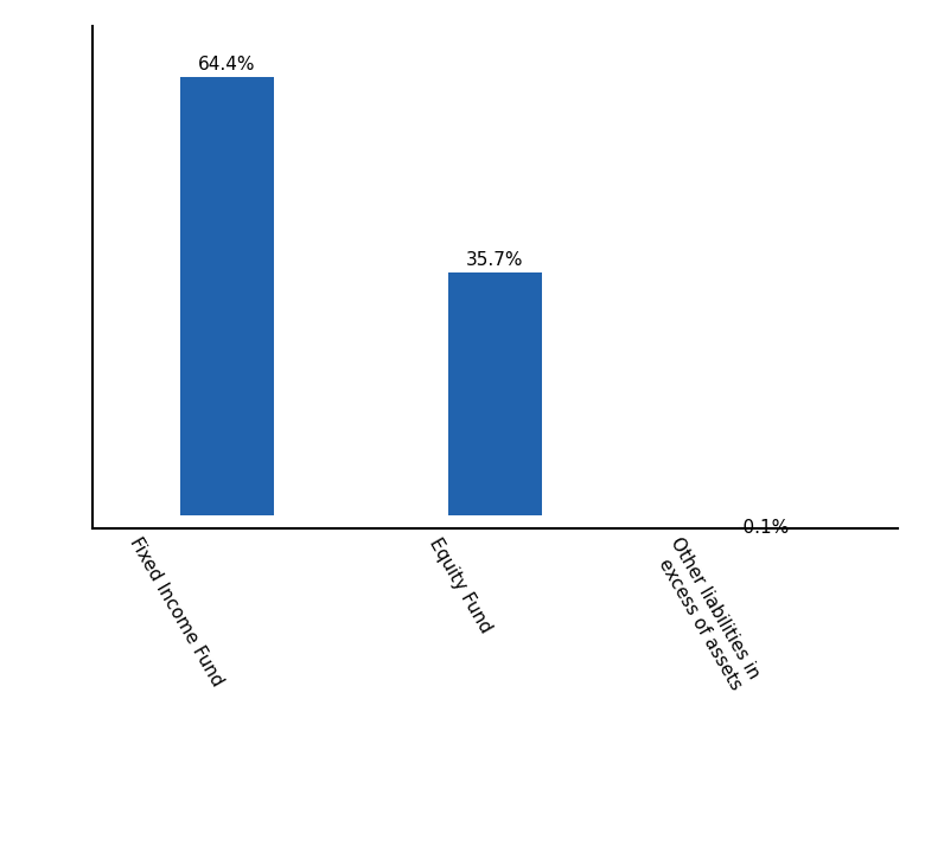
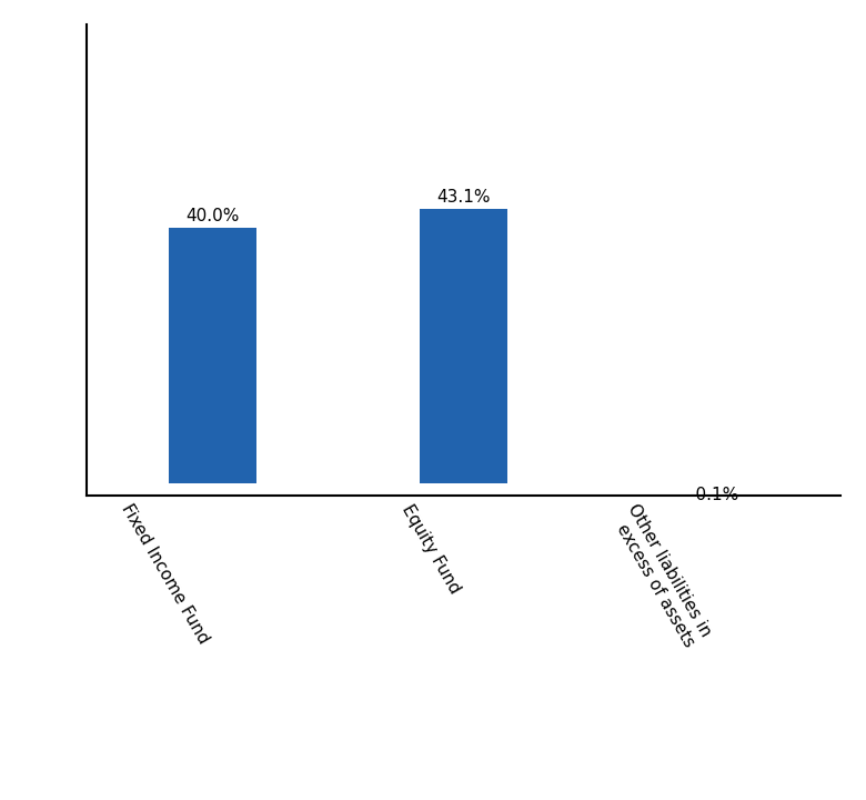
Fixed Income Fund: 64.4% -> 40.0%
Equity Fund: 35.7% -> 43.1%
